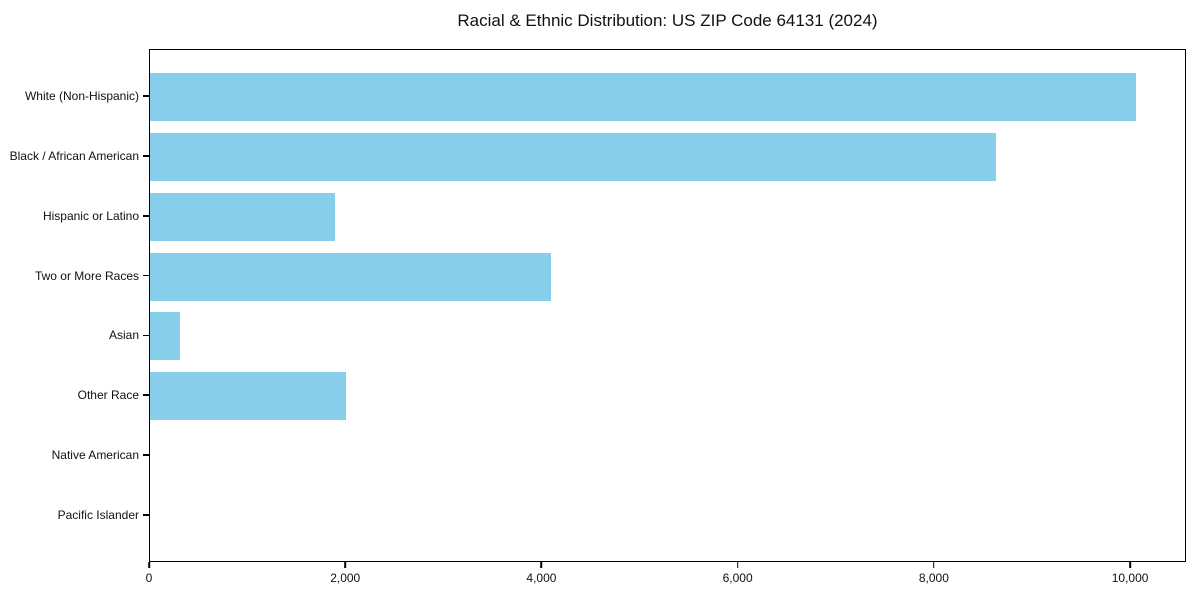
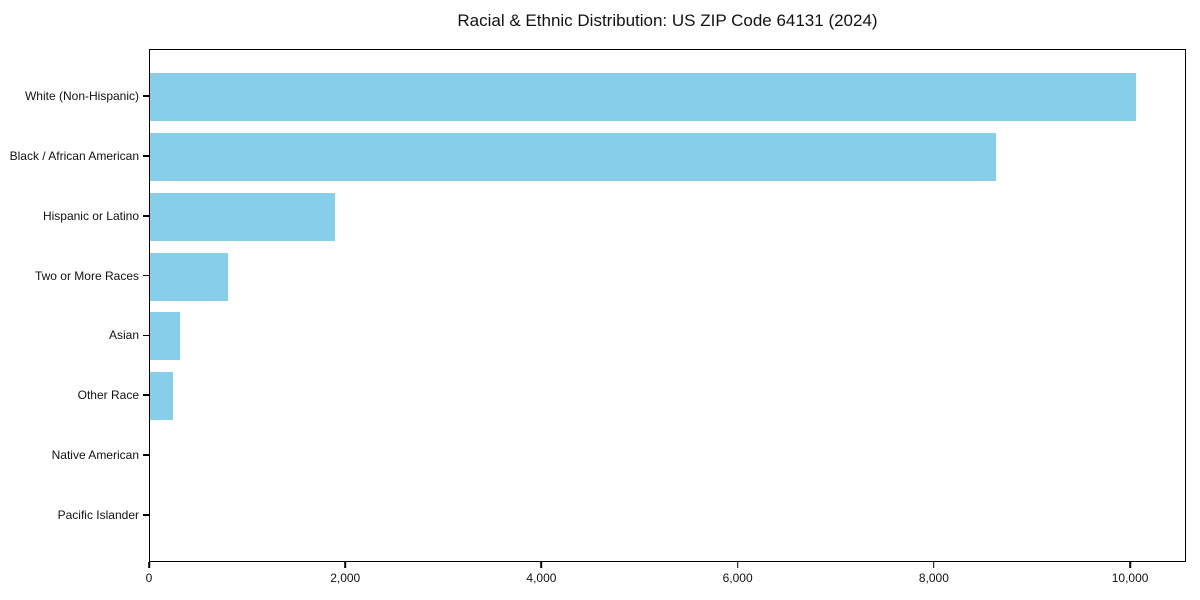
Two or More Races: 4100 -> 800
Other Race: 2000 -> 200
